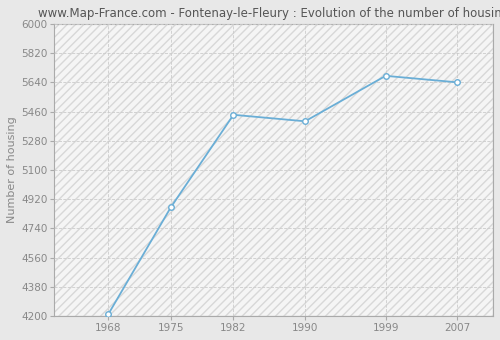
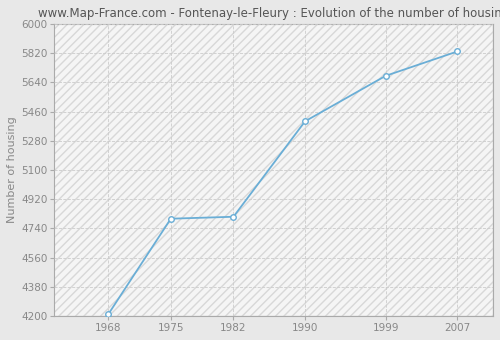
1975: 4870 -> 4800
1982: 5440 -> 4810
2007: 5640 -> 5830
